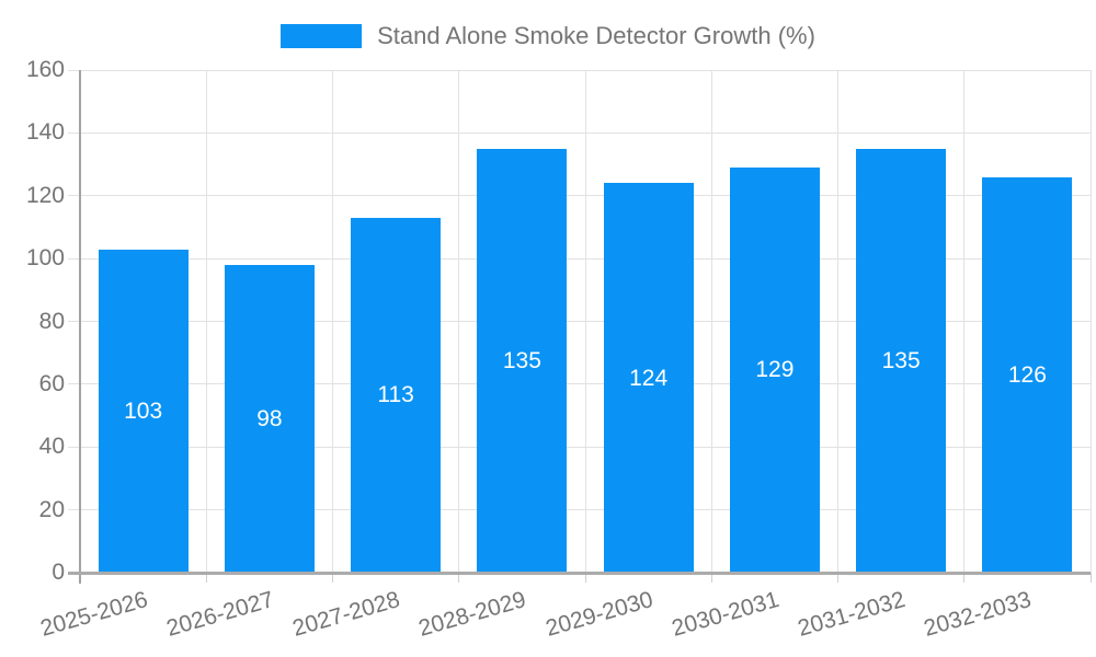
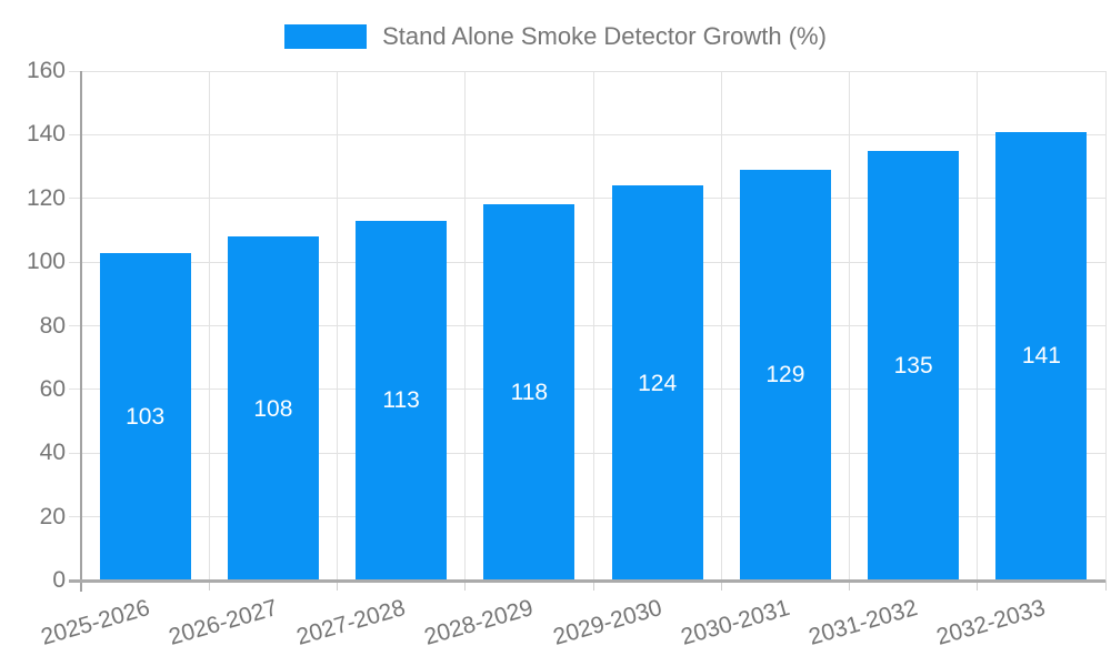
2026-2027: 98 -> 108
2028-2029: 135 -> 118
2032-2033: 126 -> 141
